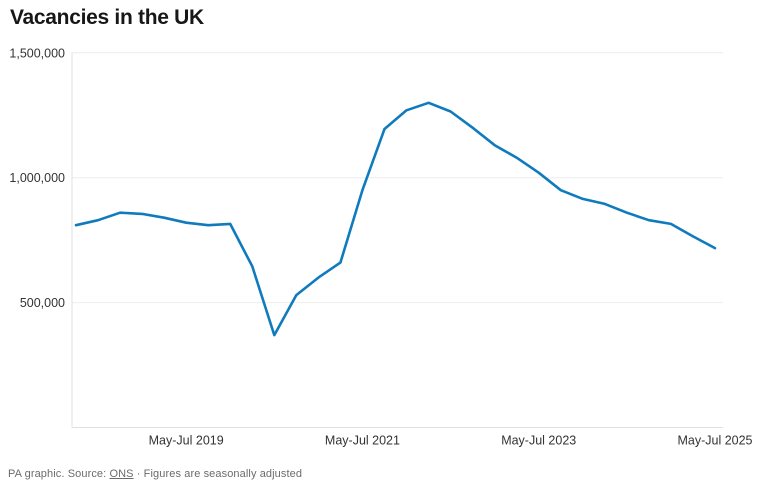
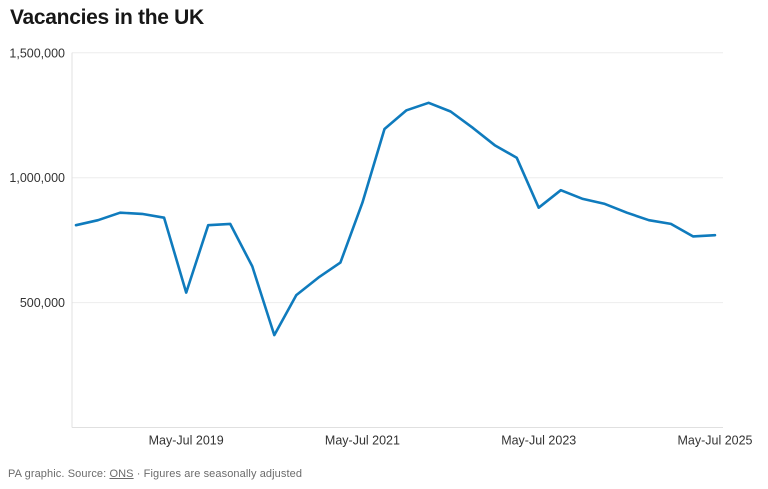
May-Jul 2019: 820000 -> 540000
May-Jul 2021: 950000 -> 900000
May-Jul 2023: 1020000 -> 880000
May-Jul 2025: 720000 -> 770000
